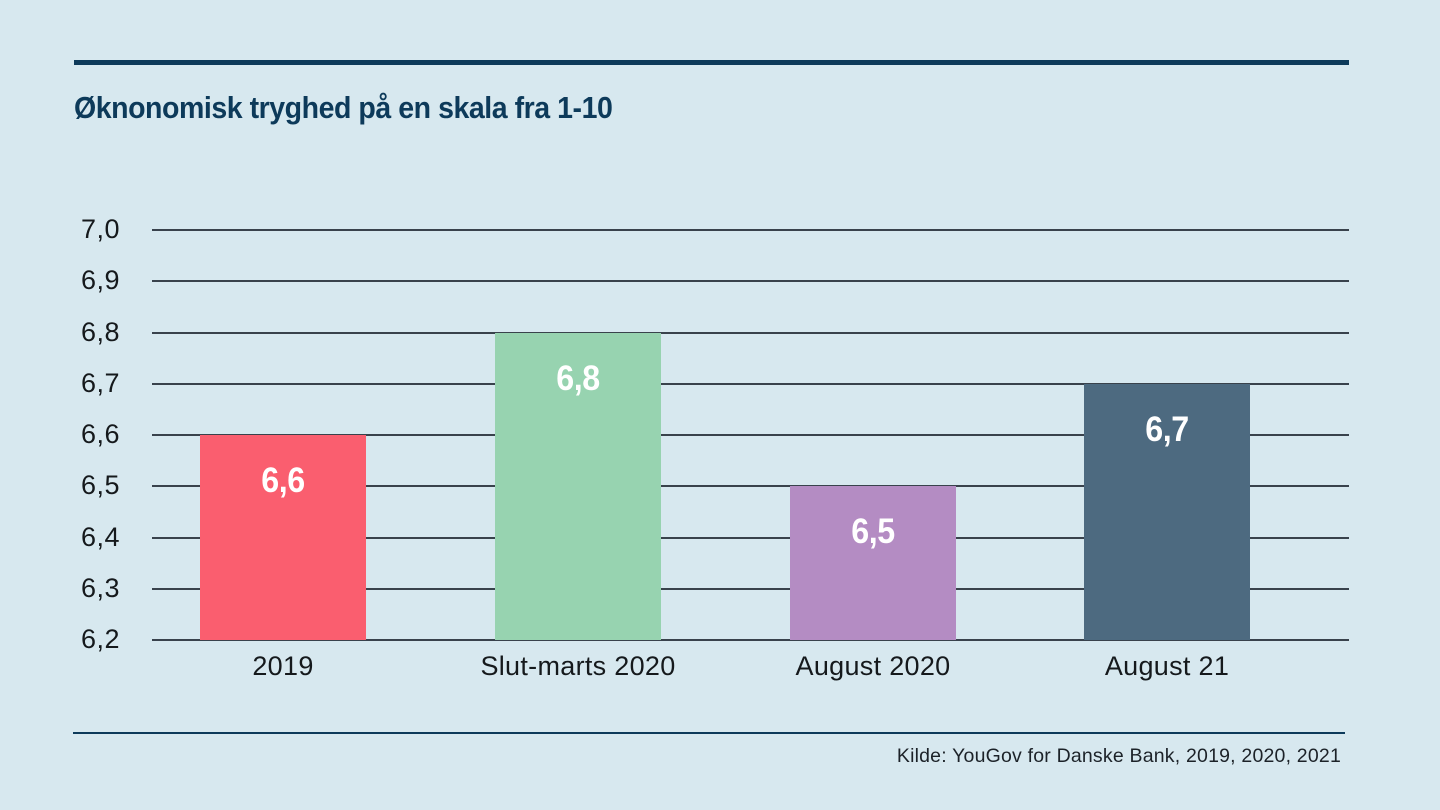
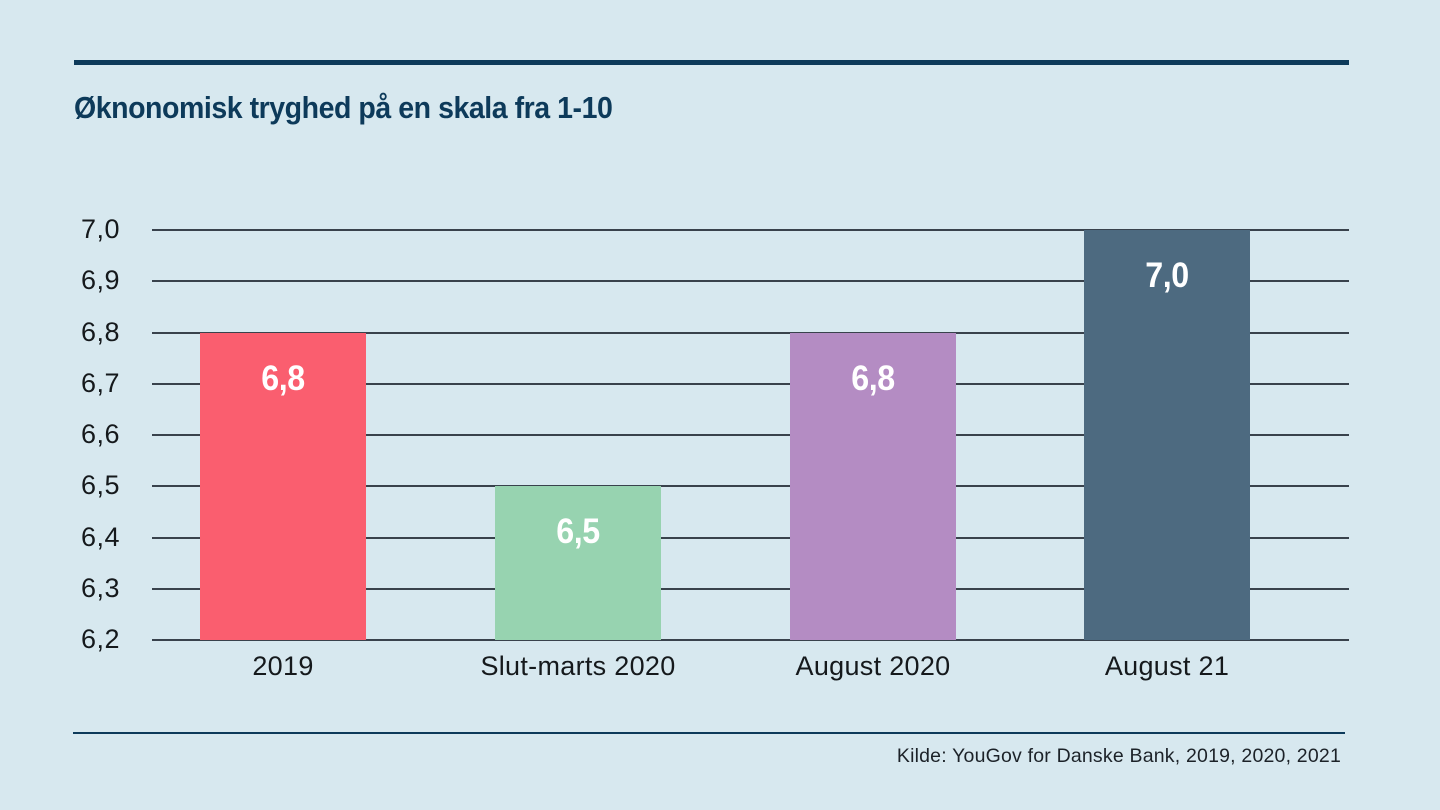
2019: 6,6 -> 6,8
Slut-marts 2020: 6,8 -> 6,5
August 2020: 6,5 -> 6,8
August 21: 6,7 -> 7,0
